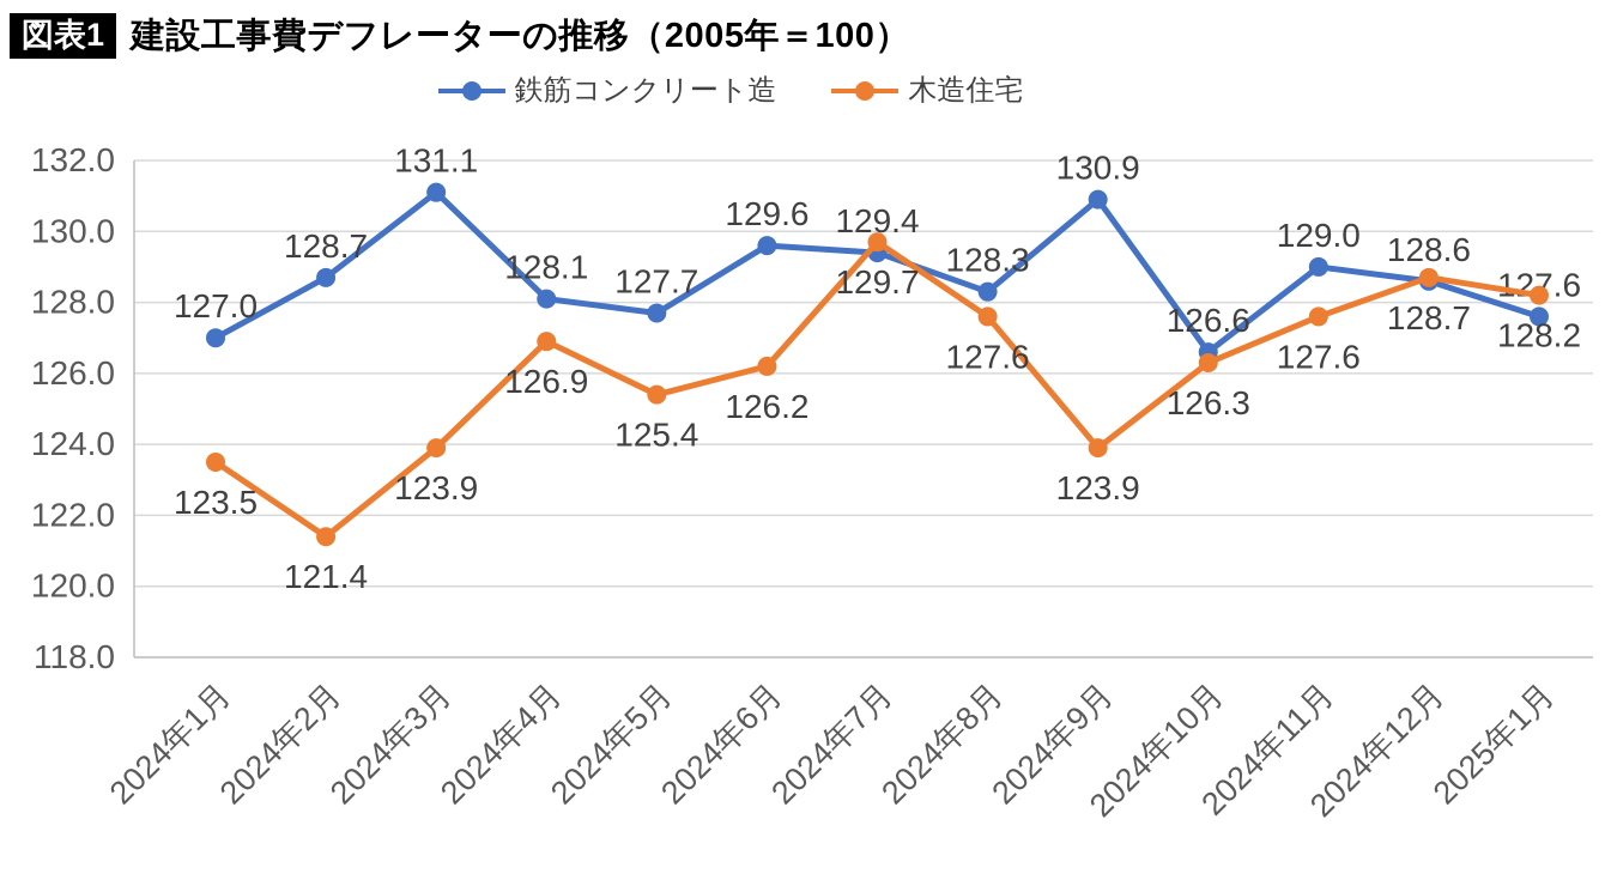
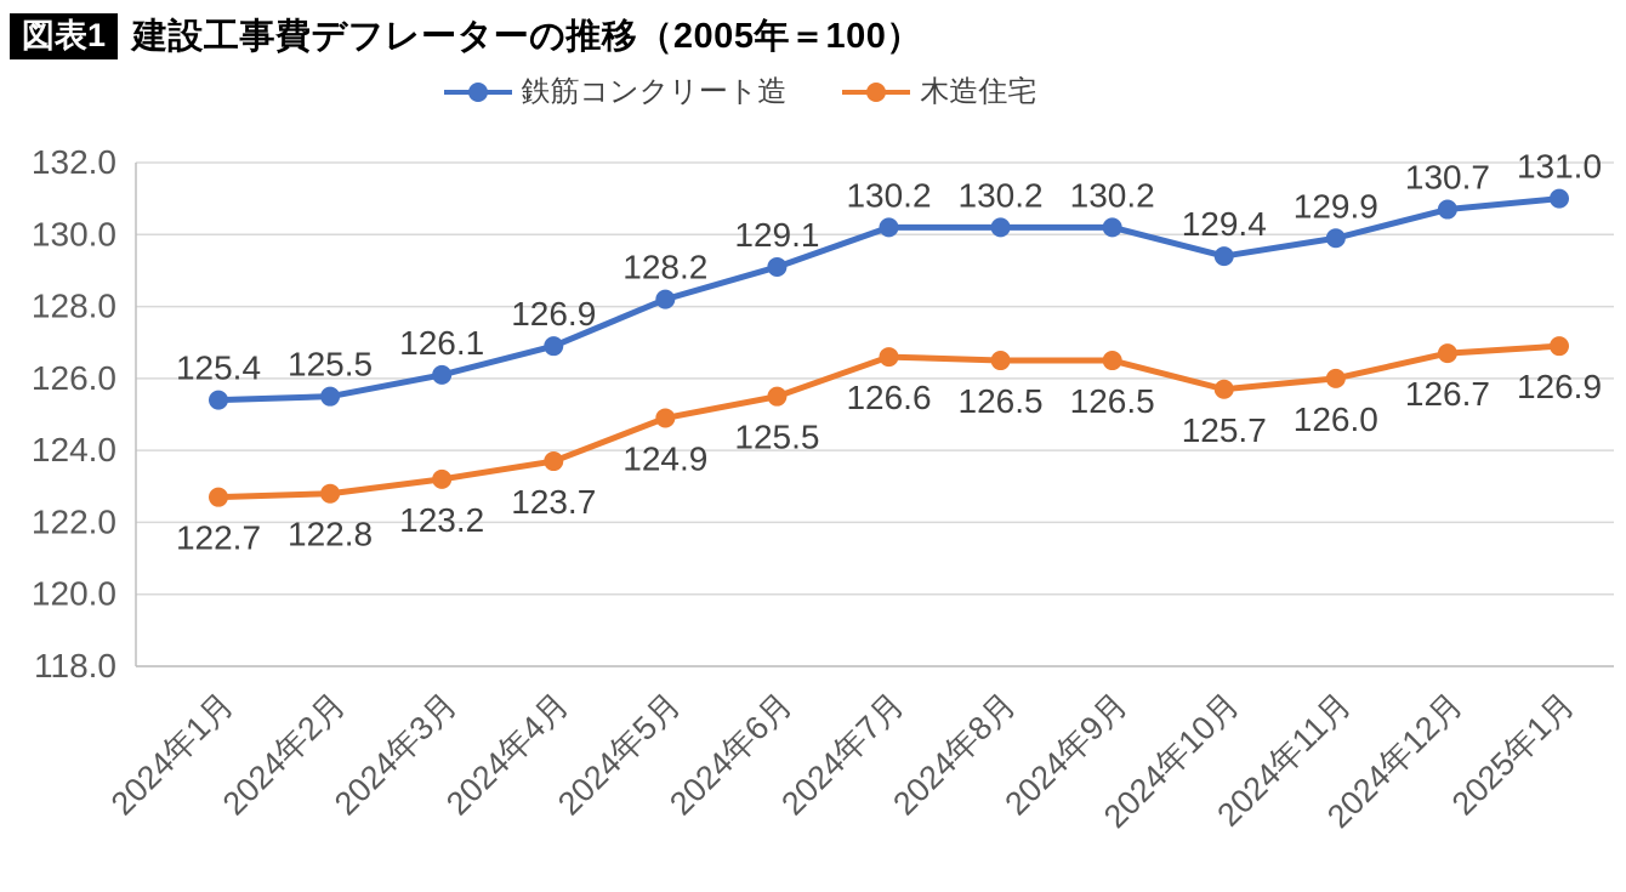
鉄筋コンクリート造/2024年1月: 127.0 -> 125.4
木造住宅/2024年1月: 123.5 -> 122.7
鉄筋コンクリート造/2024年2月: 128.7 -> 125.5
木造住宅/2024年2月: 121.4 -> 122.8
鉄筋コンクリート造/2024年3月: 131.1 -> 126.1
木造住宅/2024年3月: 123.9 -> 123.2
鉄筋コンクリート造/2024年4月: 128.1 -> 126.9
木造住宅/2024年4月: 126.9 -> 123.7
鉄筋コンクリート造/2024年5月: 127.7 -> 128.2
木造住宅/2024年5月: 125.4 -> 124.9
鉄筋コンクリート造/2024年6月: 129.6 -> 129.1
木造住宅/2024年6月: 126.2 -> 125.5
鉄筋コンクリート造/2024年7月: 129.4 -> 130.2
木造住宅/2024年7月: 129.7 -> 126.6
鉄筋コンクリート造/2024年8月: 128.3 -> 130.2
木造住宅/2024年8月: 127.6 -> 126.5
鉄筋コンクリート造/2024年9月: 130.9 -> 130.2
木造住宅/2024年9月: 123.9 -> 126.5
鉄筋コンクリート造/2024年10月: 126.6 -> 129.4
木造住宅/2024年10月: 126.3 -> 125.7
鉄筋コンクリート造/2024年11月: 129.0 -> 129.9
木造住宅/2024年11月: 127.6 -> 126.0
鉄筋コンクリート造/2024年12月: 128.6 -> 130.7
木造住宅/2024年12月: 128.7 -> 126.7
鉄筋コンクリート造/2025年1月: 127.6 -> 131.0
木造住宅/2025年1月: 128.2 -> 126.9
